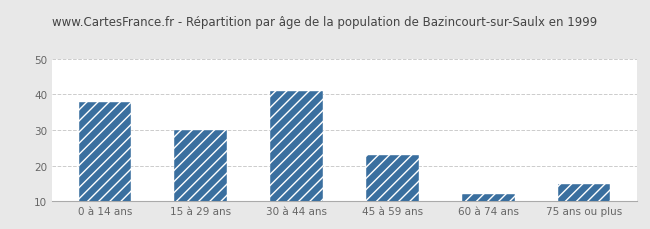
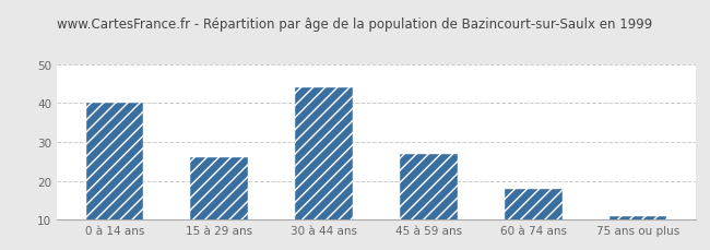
0 à 14 ans: 38 -> 40
15 à 29 ans: 30 -> 26
30 à 44 ans: 41 -> 44
45 à 59 ans: 23 -> 27
60 à 74 ans: 12 -> 18
75 ans ou plus: 15 -> 11
